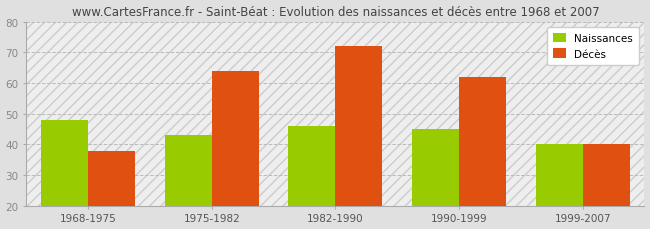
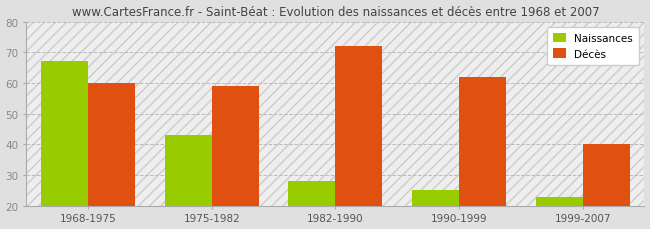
Naissances/1968-1975: 48 -> 67
Décès/1968-1975: 38 -> 60
Décès/1975-1982: 64 -> 59
Naissances/1982-1990: 46 -> 28
Naissances/1990-1999: 45 -> 25
Naissances/1999-2007: 40 -> 23
